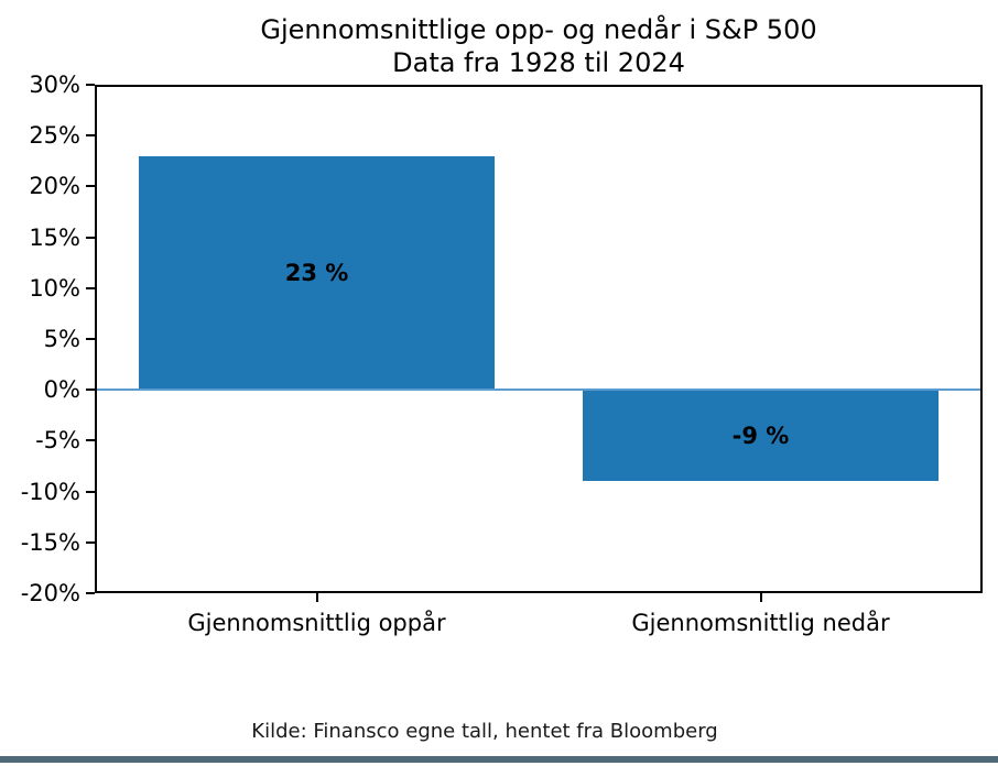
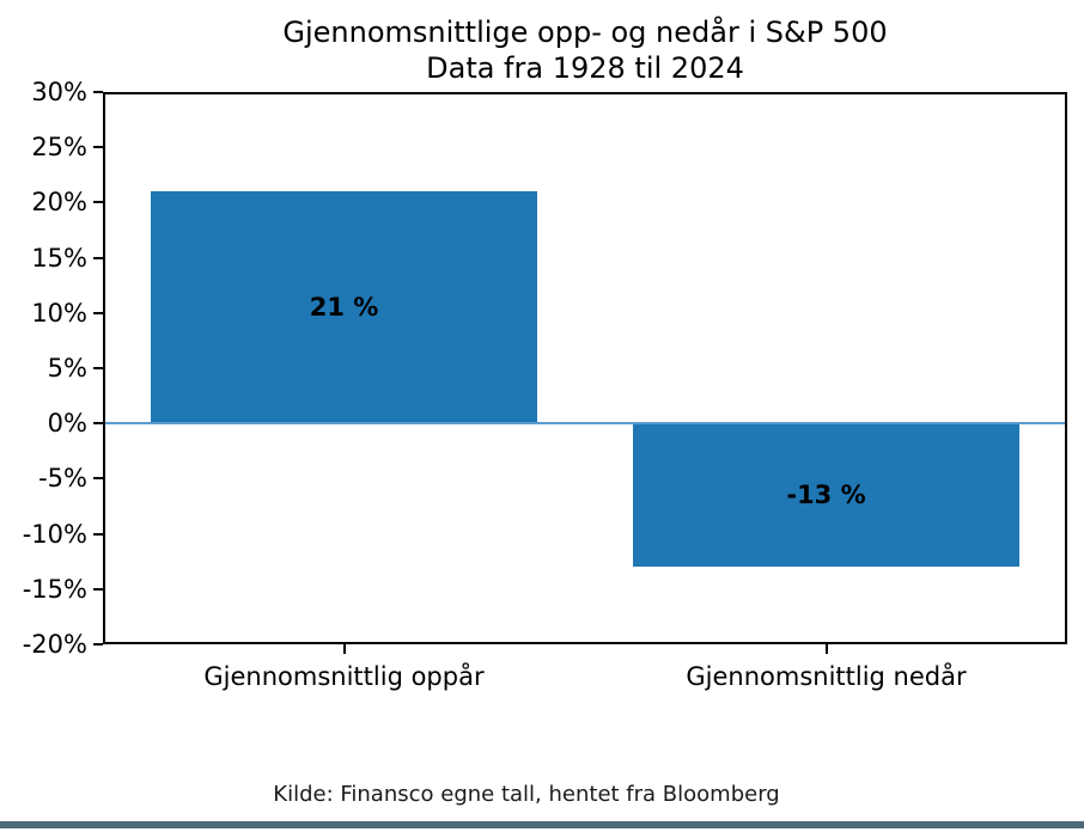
Gjennomsnittlig oppår: 23 -> 21
Gjennomsnittlig nedår: -9 -> -13
